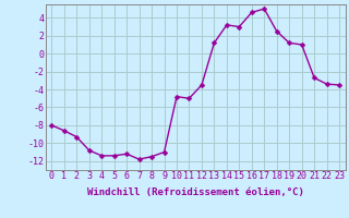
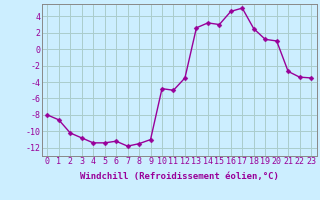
2: -9.3 -> -10.2
13: 1.2 -> 2.6
